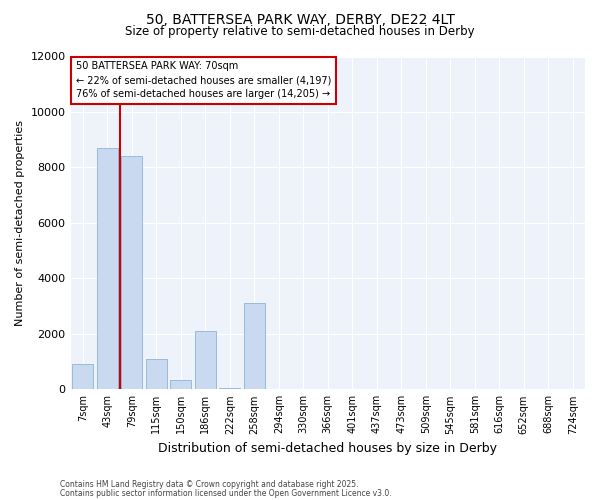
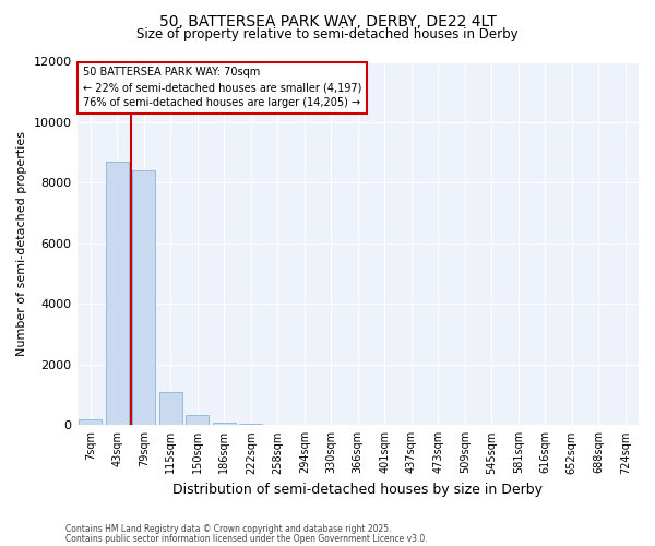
7sqm: 900 -> 200
186sqm: 2100 -> 100
258sqm: 3100 -> 0
